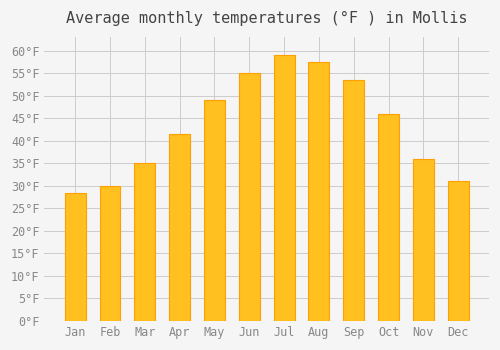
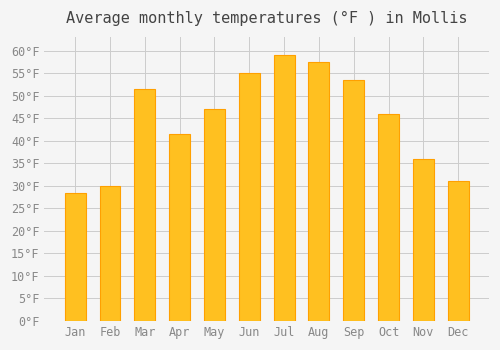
Mar: 35.0°F -> 51.5°F
May: 49.0°F -> 47.0°F
